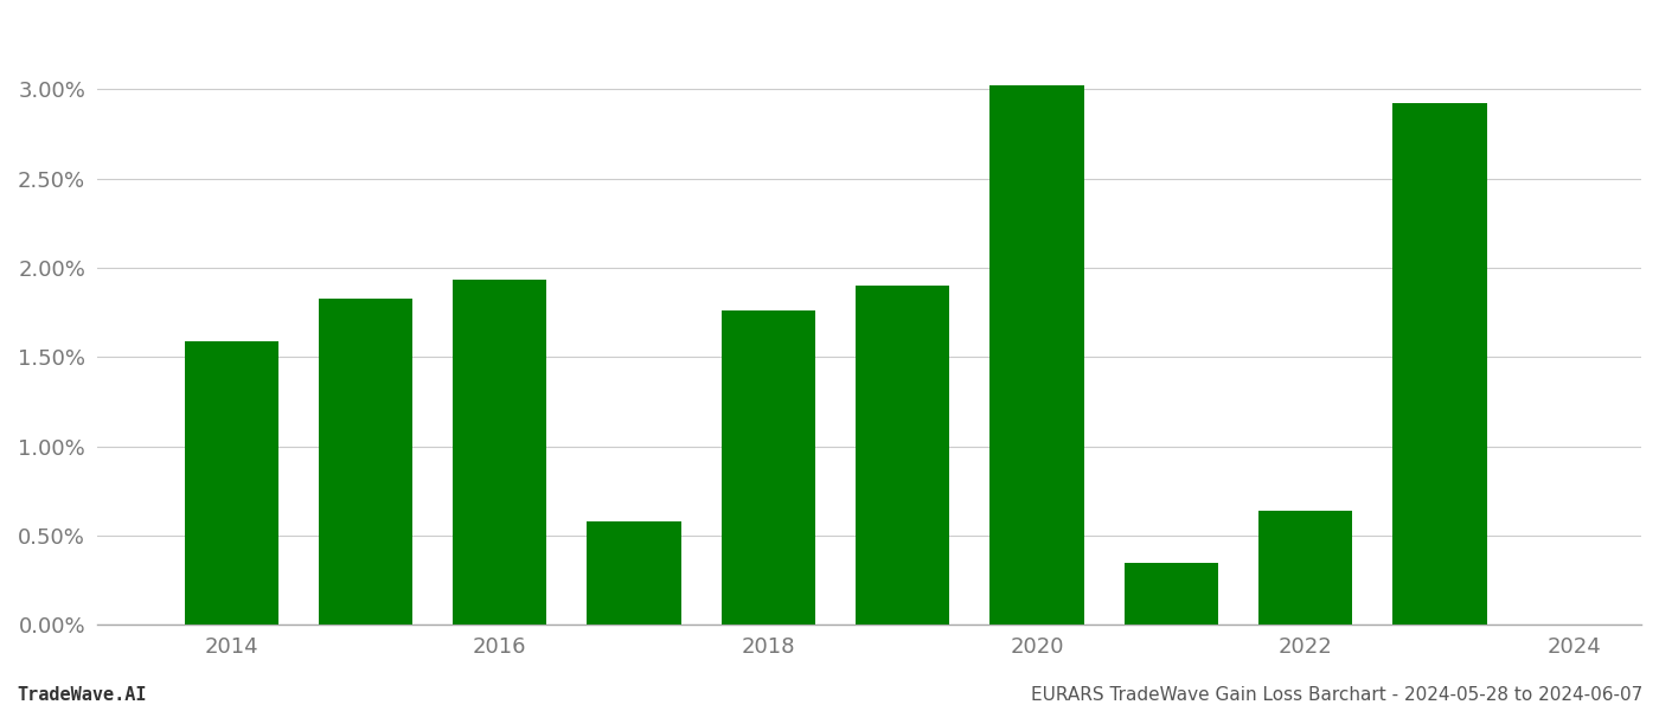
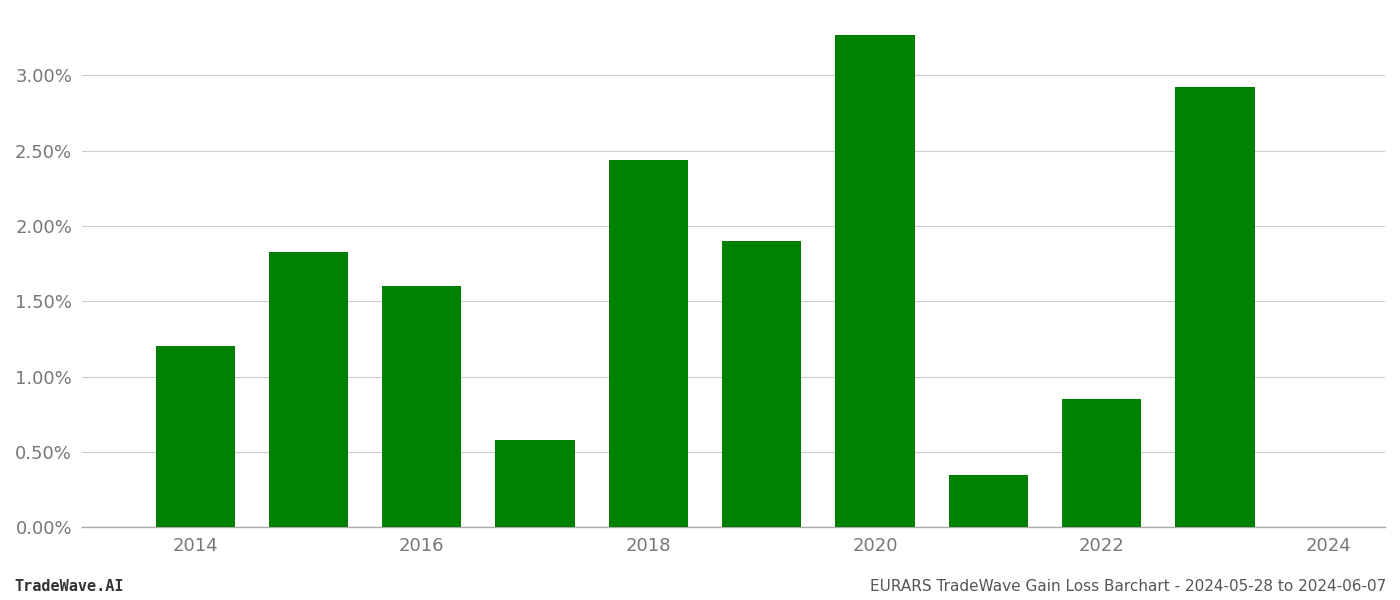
2014: 1.59% -> 1.20%
2016: 1.93% -> 1.60%
2018: 1.76% -> 2.44%
2020: 3.02% -> 3.27%
2022: 0.64% -> 0.85%
